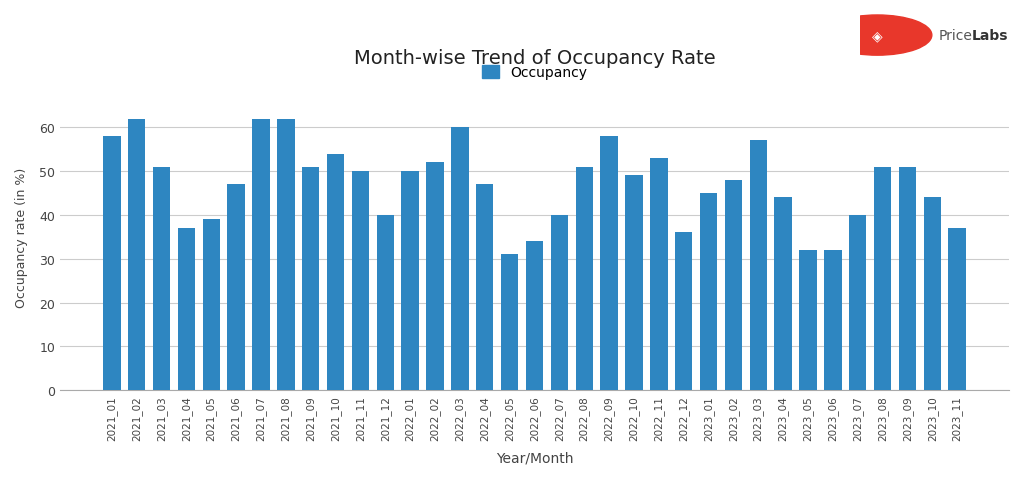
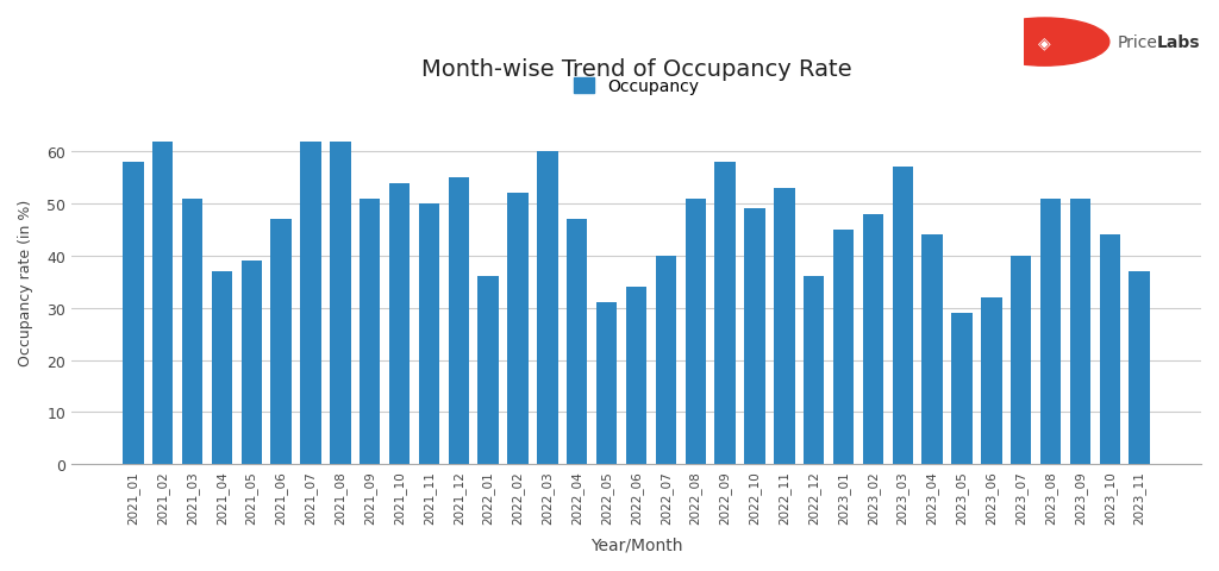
2021_12: 40 -> 55
2022_01: 50 -> 36
2023_05: 32 -> 29
